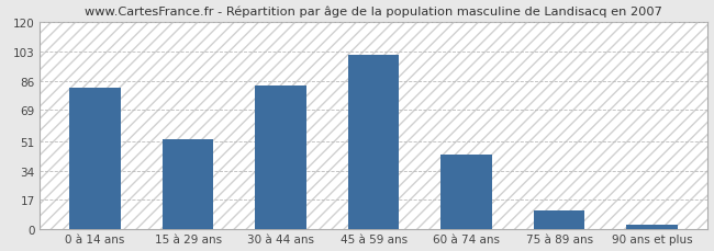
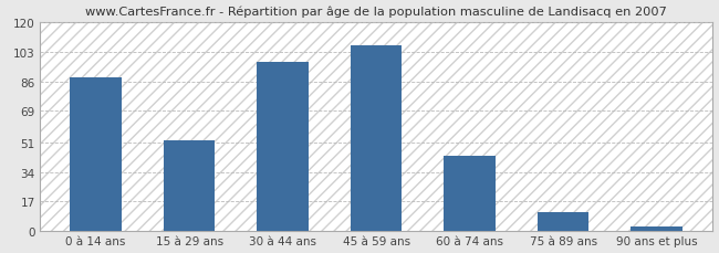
0 à 14 ans: 82 -> 88
30 à 44 ans: 83 -> 97
45 à 59 ans: 101 -> 107
